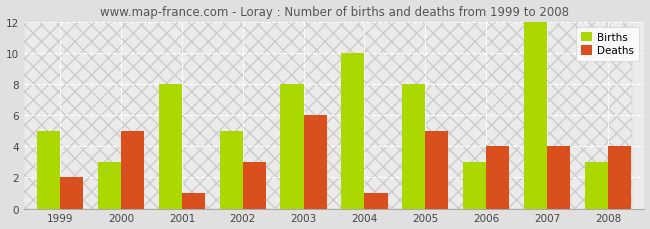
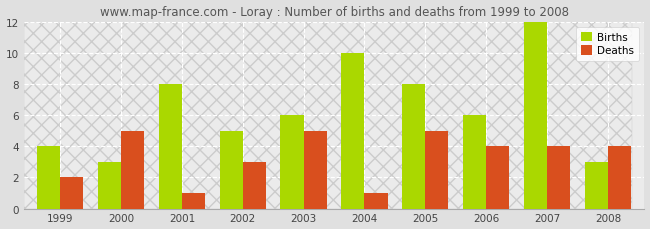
Births/1999: 5 -> 4
Births/2003: 8 -> 6
Deaths/2003: 6 -> 5
Births/2006: 3 -> 6
